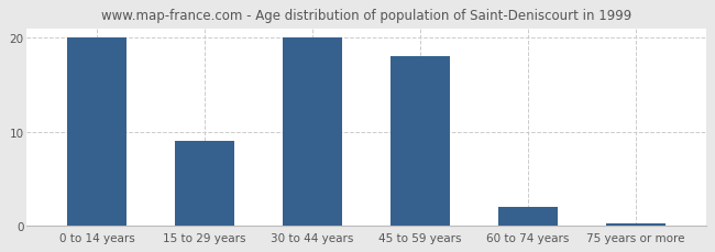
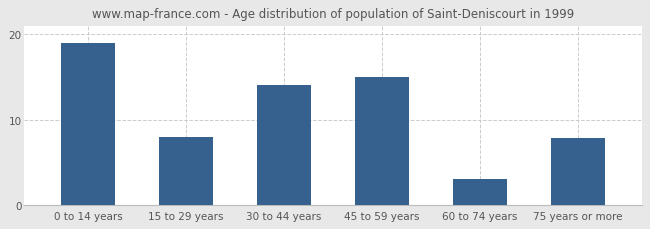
0 to 14 years: 20.0 -> 19.0
15 to 29 years: 9.0 -> 8.0
30 to 44 years: 20.0 -> 14.0
45 to 59 years: 18.0 -> 15.0
60 to 74 years: 2.0 -> 3.0
75 years or more: 0.3 -> 7.8
